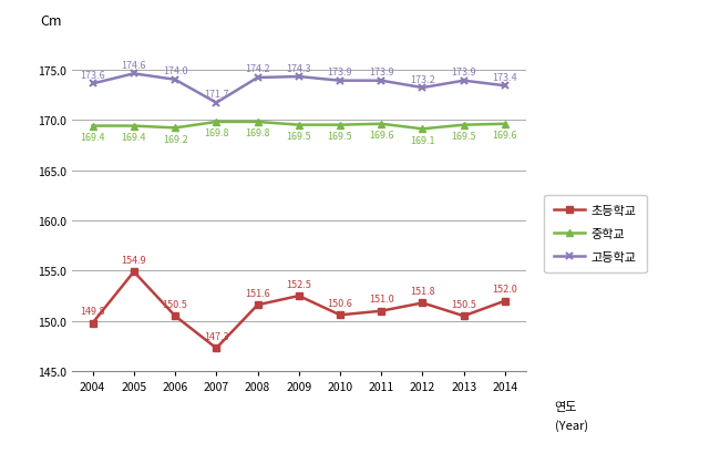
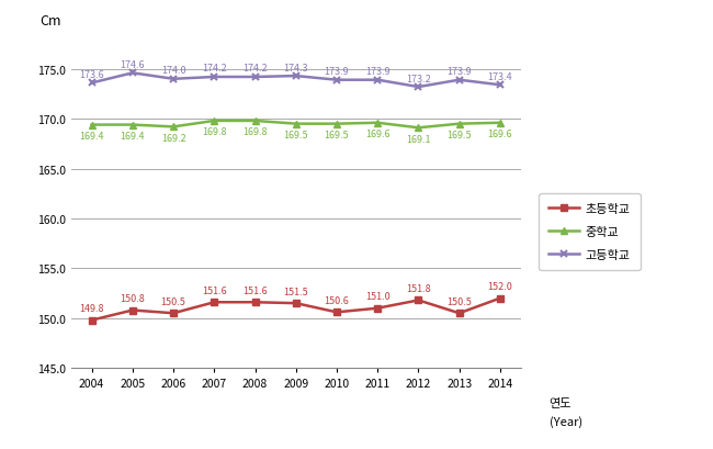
초등학교/2005: 154.9 -> 150.8
초등학교/2007: 147.3 -> 151.6
고등학교/2007: 171.7 -> 174.2
초등학교/2009: 152.5 -> 151.5
